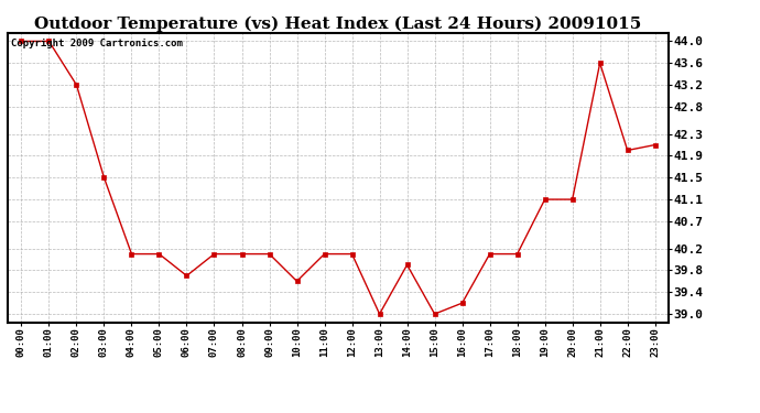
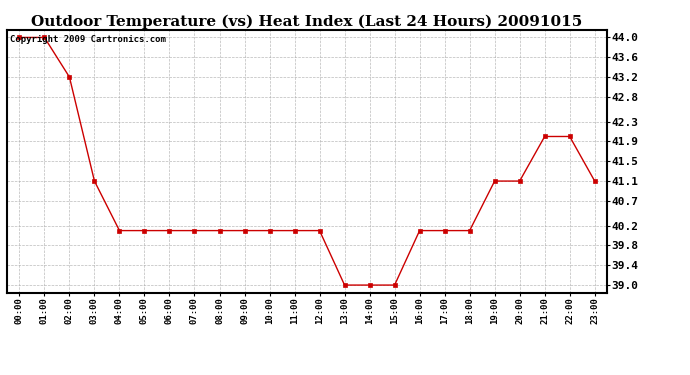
03:00: 41.5 -> 41.1
06:00: 39.7 -> 40.1
10:00: 39.6 -> 40.1
14:00: 39.9 -> 39.0
16:00: 39.2 -> 40.1
21:00: 43.6 -> 42.0
23:00: 42.1 -> 41.1
